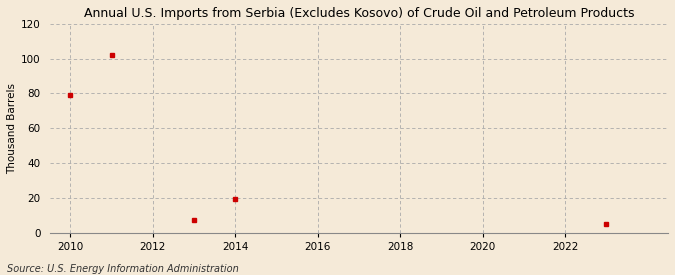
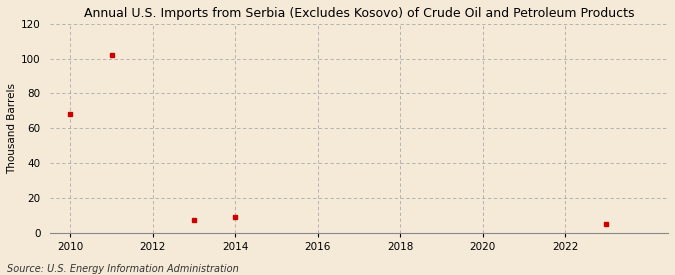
2010: 79 -> 68
2014: 19 -> 9
